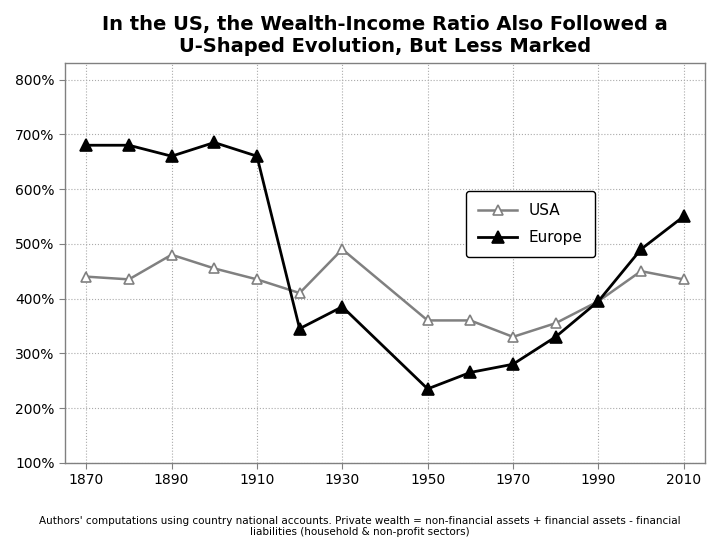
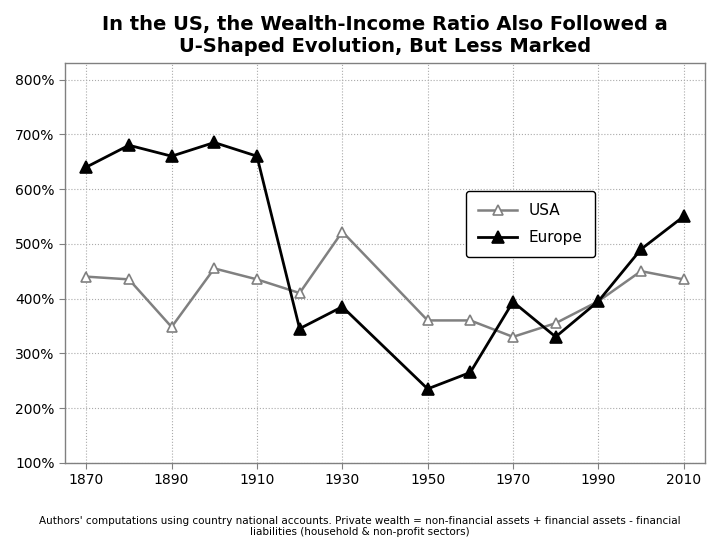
Europe/1870: 680% -> 640%
USA/1890: 480% -> 348%
USA/1930: 490% -> 522%
Europe/1970: 280% -> 394%
